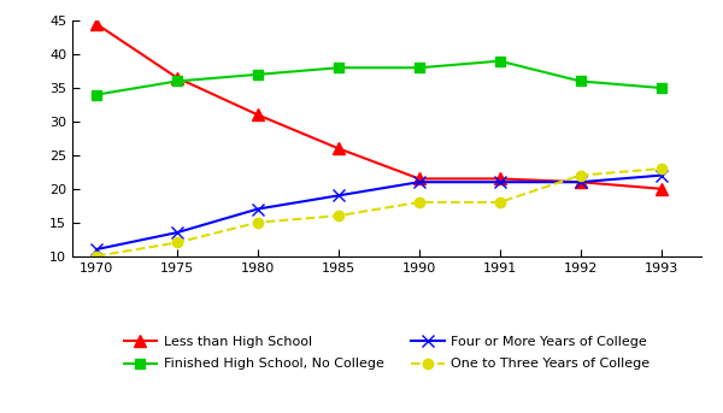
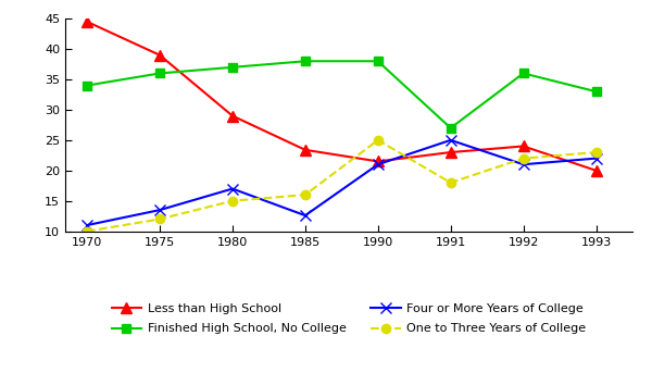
Less than High School/1975: 36.5 -> 39.0
Less than High School/1980: 31.0 -> 29.0
Less than High School/1985: 26.0 -> 23.4
Four or More Years of College/1985: 19.0 -> 12.6
One to Three Years of College/1990: 18 -> 25
Less than High School/1991: 21.5 -> 23.0
Finished High School, No College/1991: 39 -> 27
Four or More Years of College/1991: 21.0 -> 25.0
Less than High School/1992: 21.0 -> 24.0
Finished High School, No College/1993: 35 -> 33
